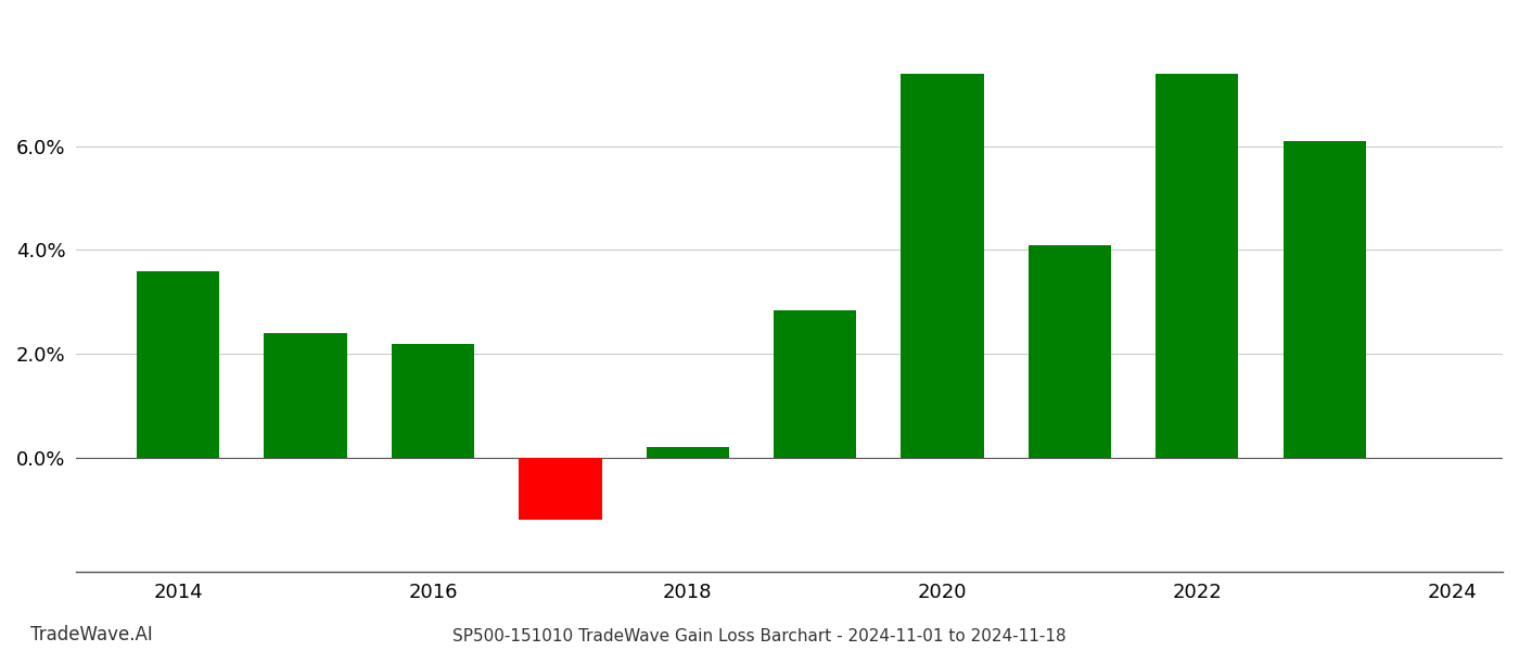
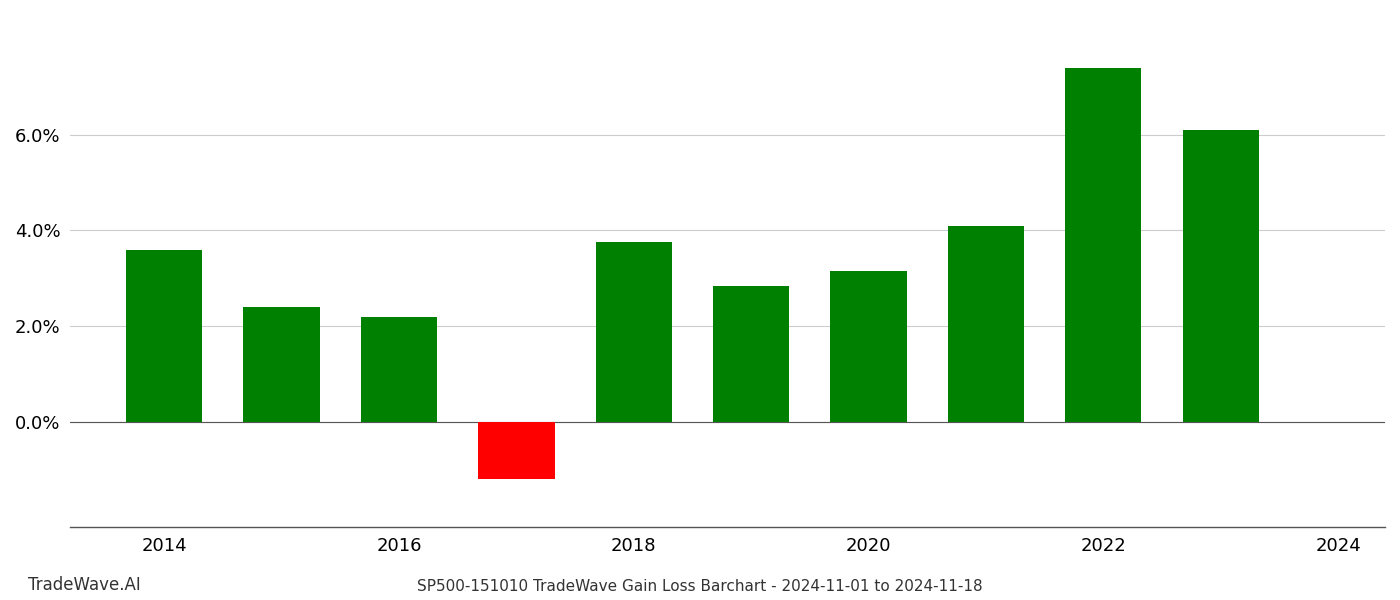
2018: 0.20% -> 3.75%
2020: 7.40% -> 3.15%
